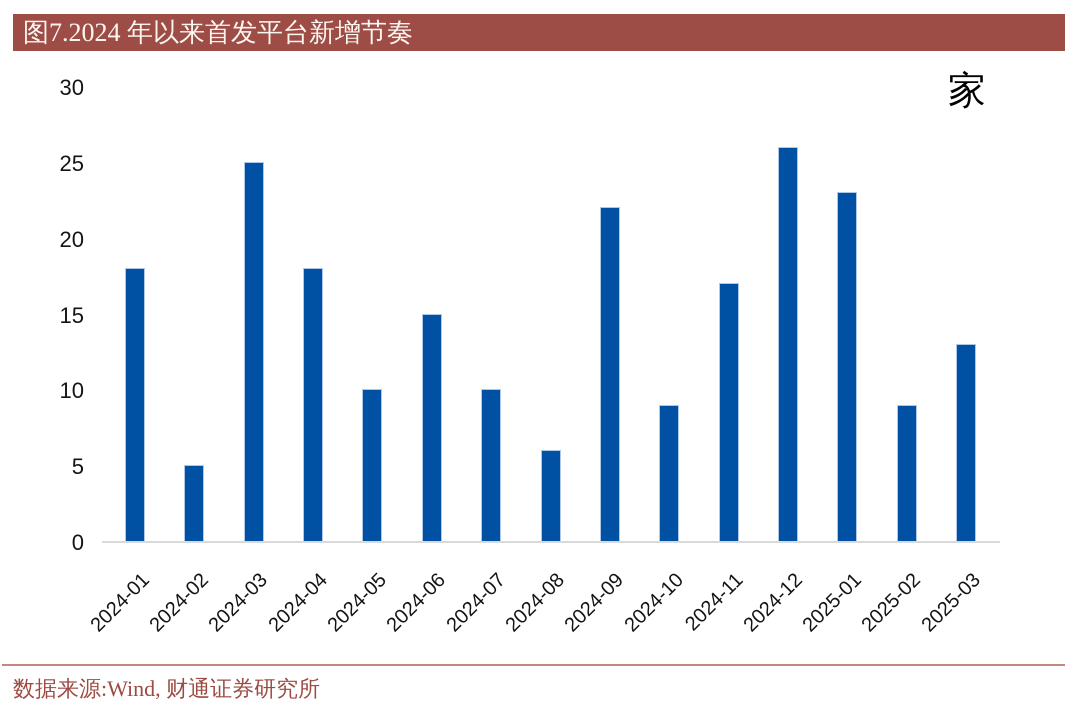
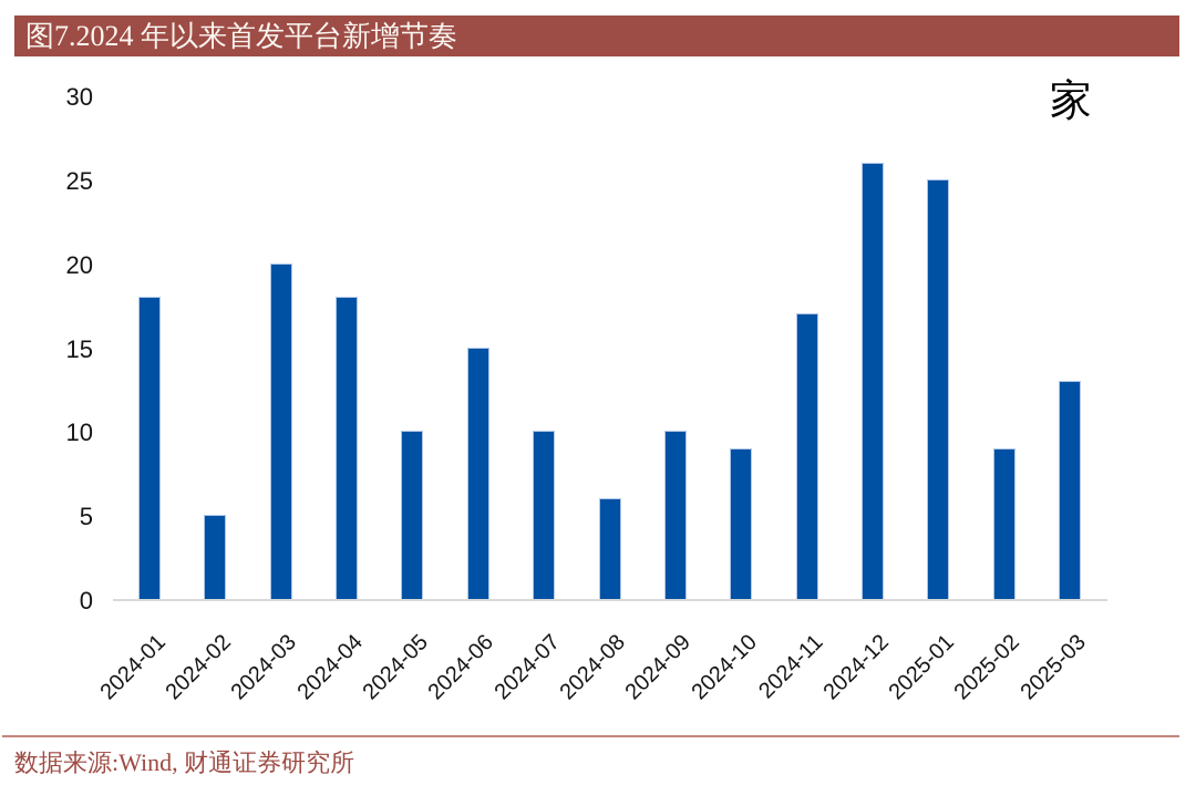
2024-03: 25 -> 20
2024-09: 22 -> 10
2025-01: 23 -> 25
